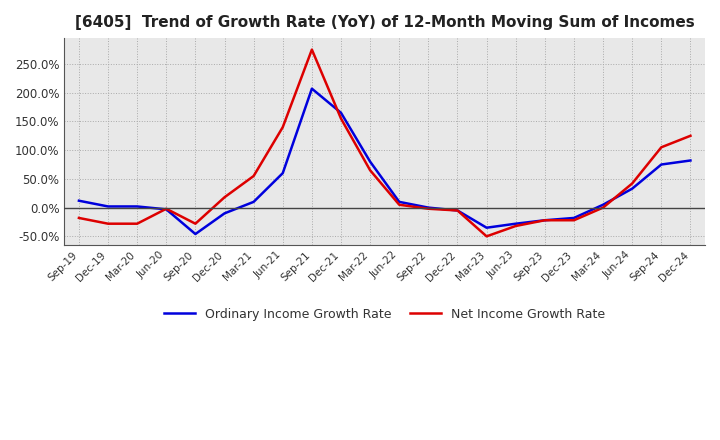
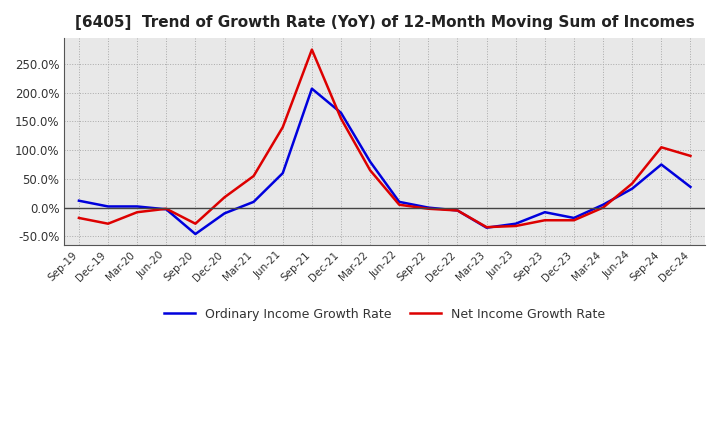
Net Income Growth Rate/Mar-20: -28% -> -8%
Net Income Growth Rate/Mar-23: -50% -> -34%
Ordinary Income Growth Rate/Sep-23: -22% -> -8%
Ordinary Income Growth Rate/Dec-24: 82% -> 36%
Net Income Growth Rate/Dec-24: 125% -> 90%
